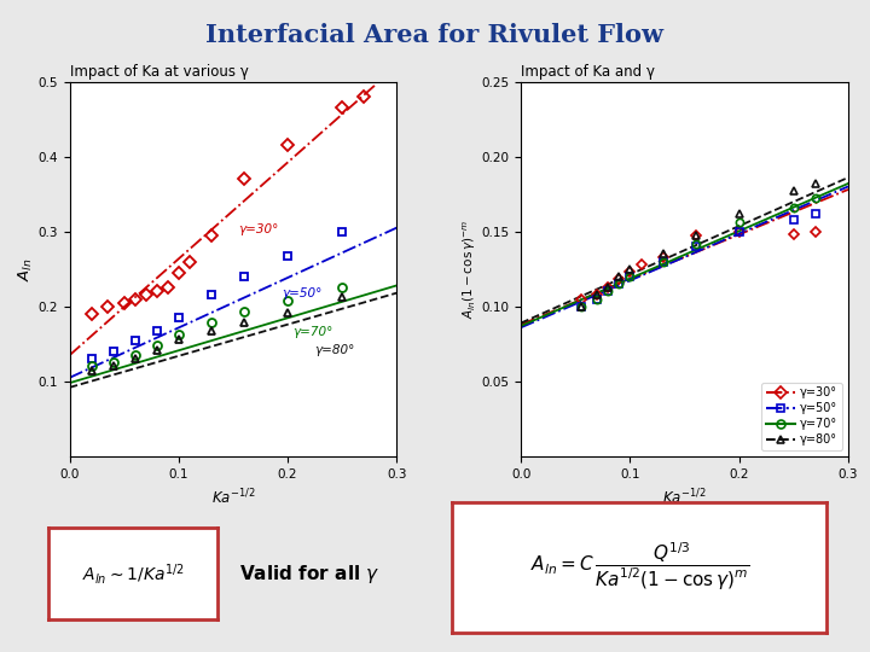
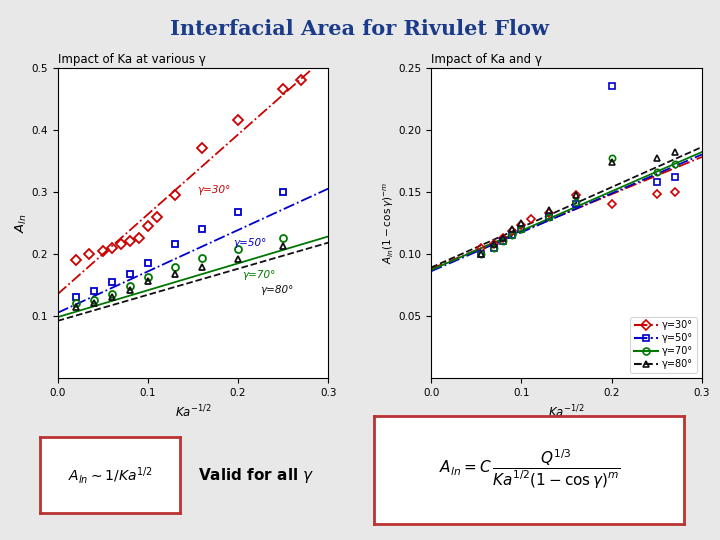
Impact of Ka and γ/γ=30°/0.2: 0.150 -> 0.140
Impact of Ka and γ/γ=50°/0.2: 0.150 -> 0.235
Impact of Ka and γ/γ=70°/0.2: 0.156 -> 0.177
Impact of Ka and γ/γ=80°/0.2: 0.162 -> 0.174
